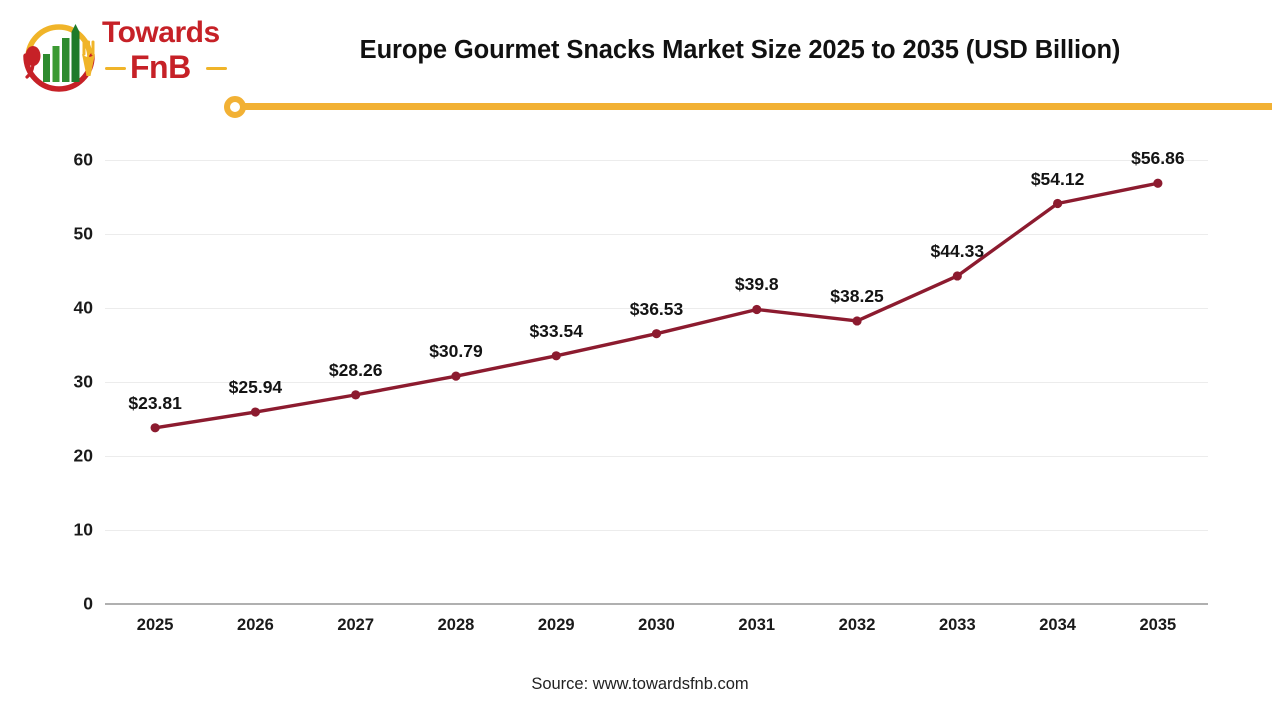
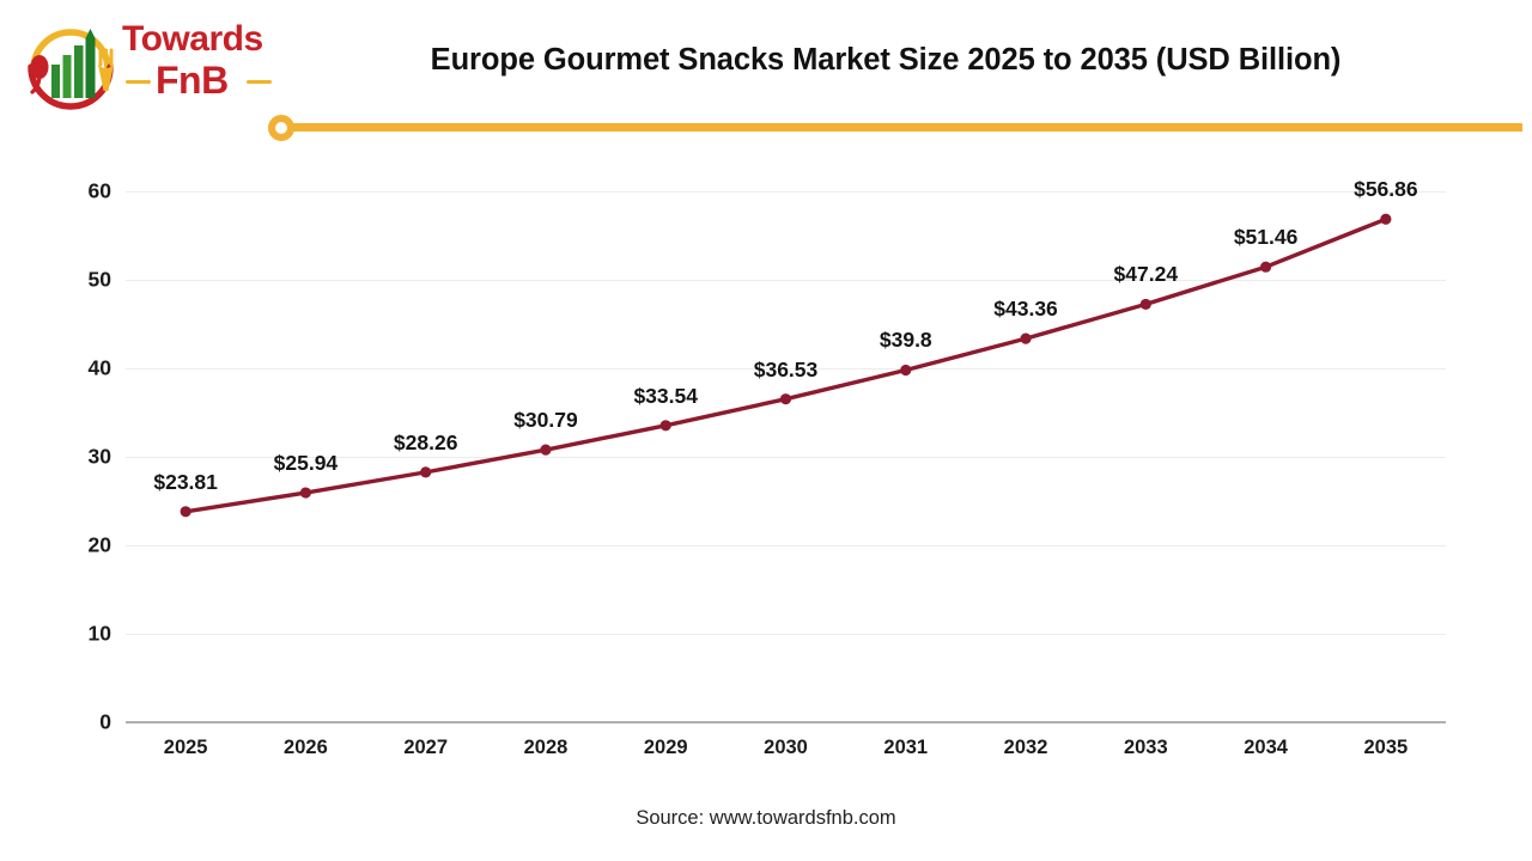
2032: $38.25 -> $43.36
2033: $44.33 -> $47.24
2034: $54.12 -> $51.46
